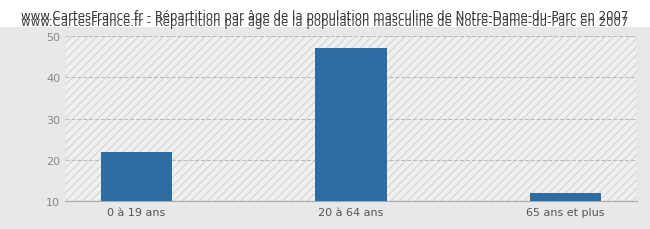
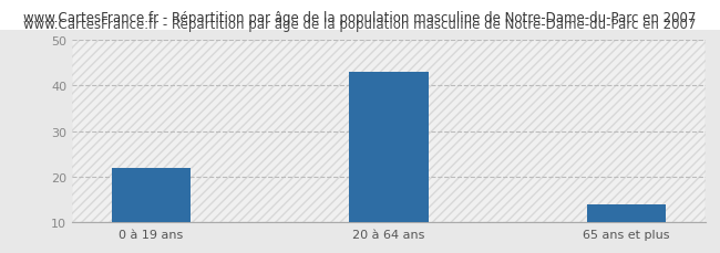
20 à 64 ans: 47 -> 43
65 ans et plus: 12 -> 14
